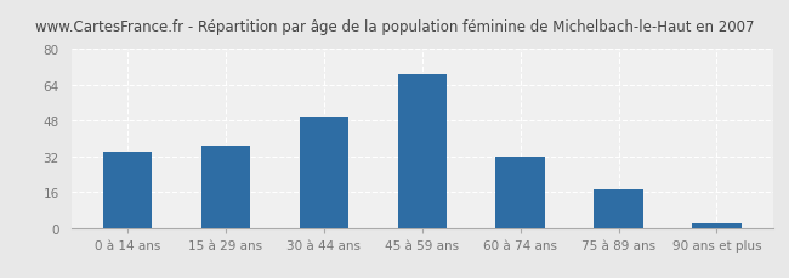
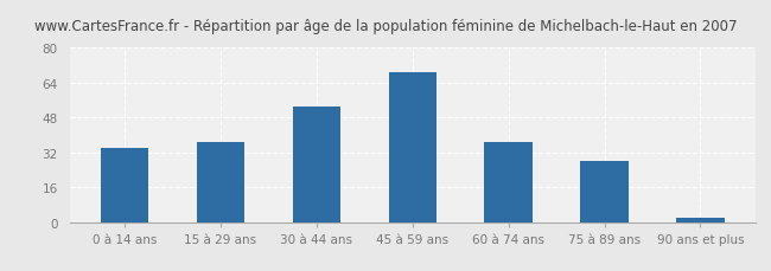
30 à 44 ans: 50 -> 53
60 à 74 ans: 32 -> 37
75 à 89 ans: 17 -> 28
